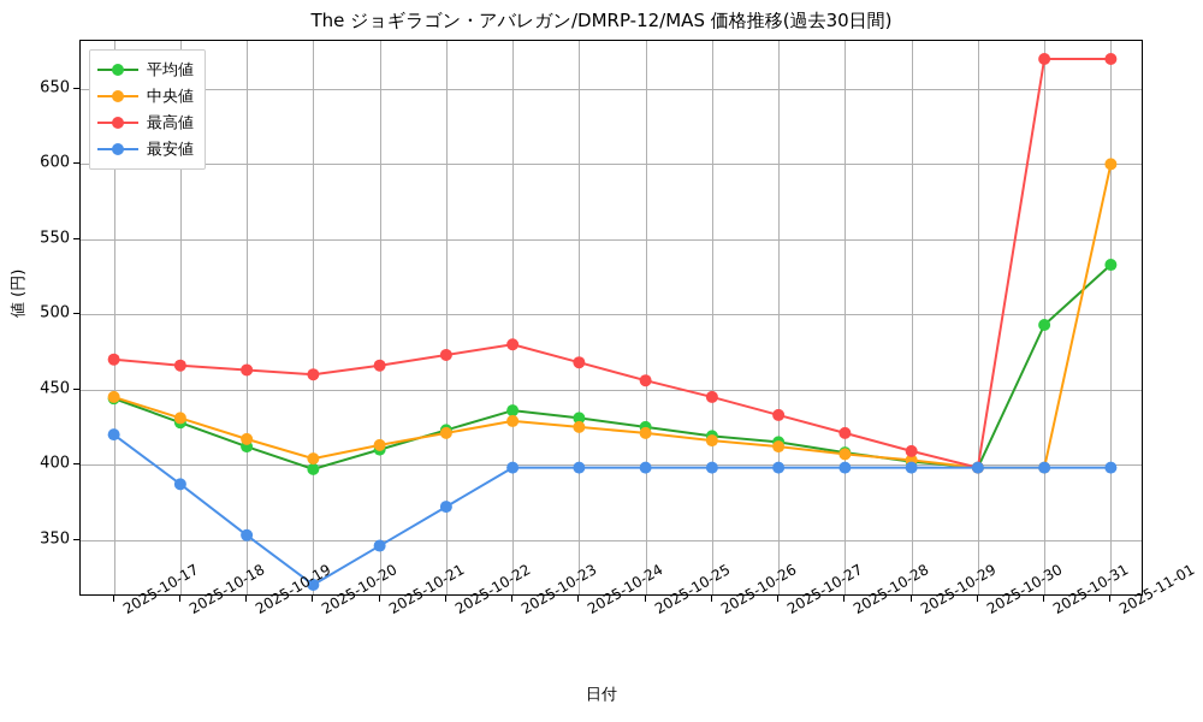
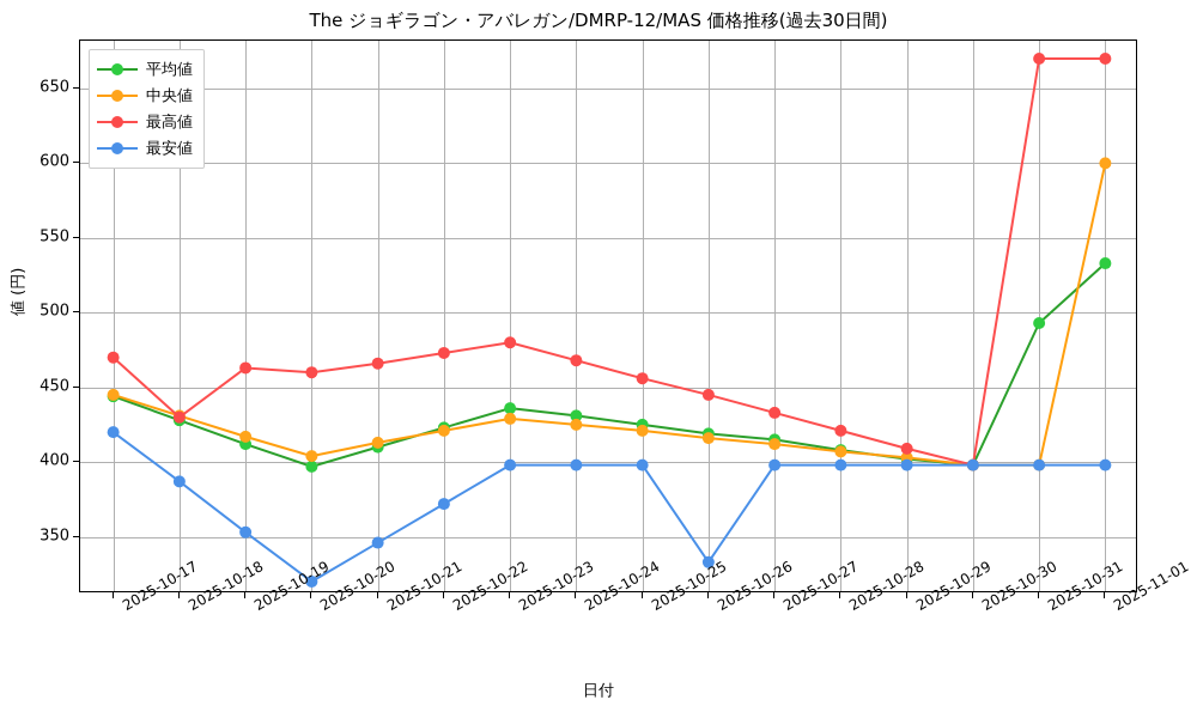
最高値/2025-10-18: 466 -> 430
最安値/2025-10-26: 398 -> 333
